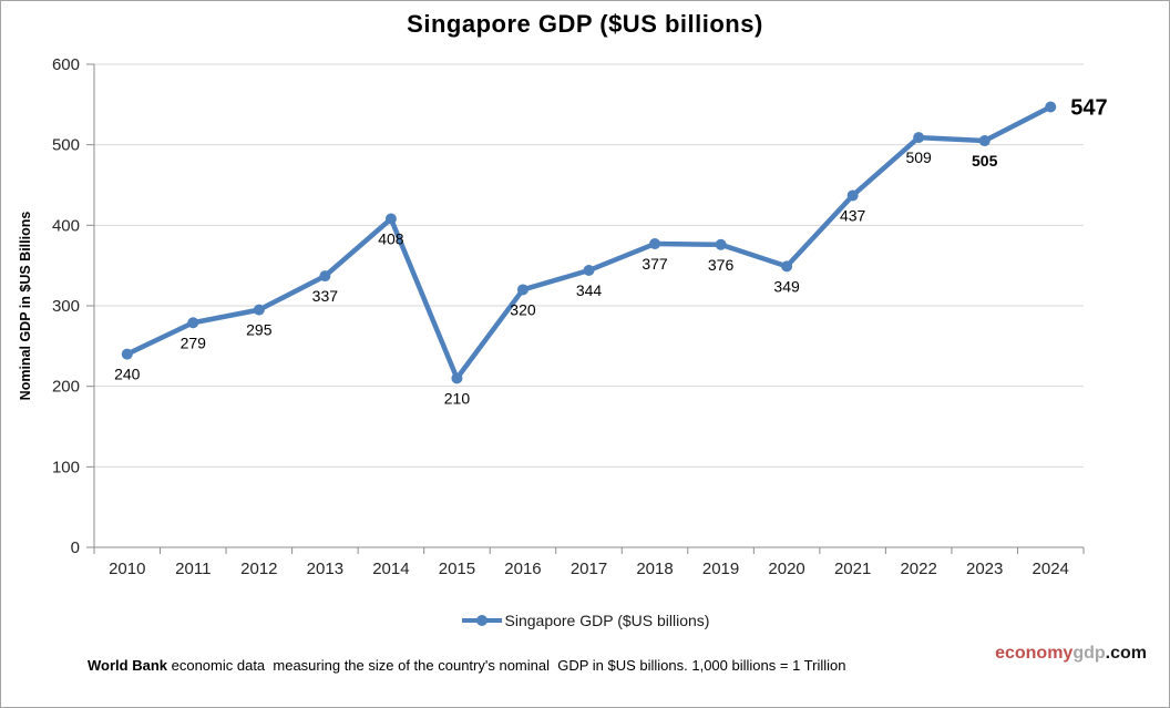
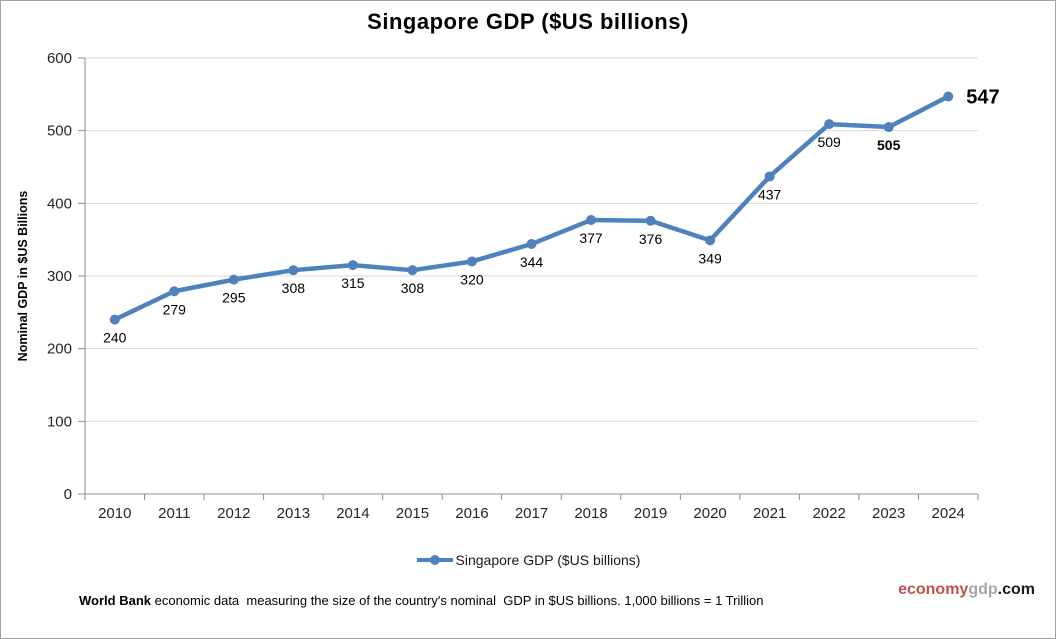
2013: 337 -> 308
2014: 408 -> 315
2015: 210 -> 308
